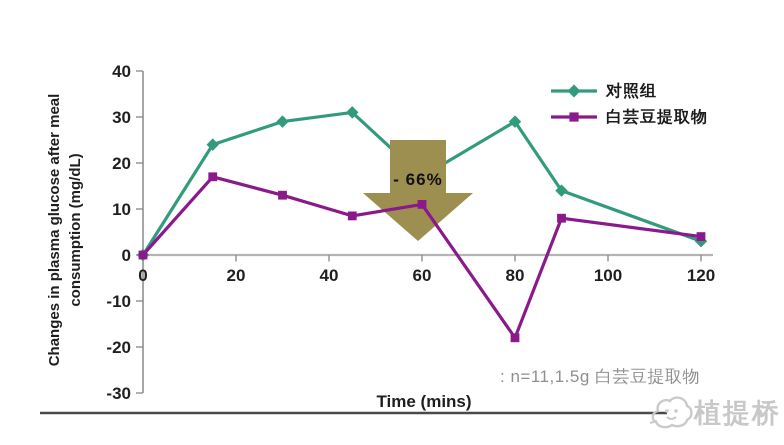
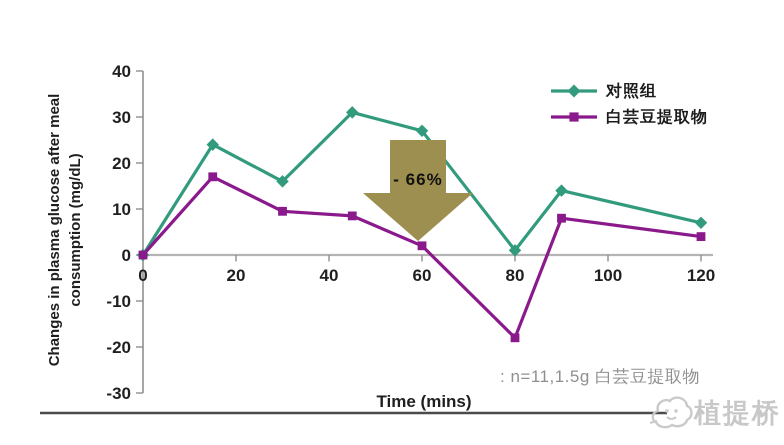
对照组/30: 29 -> 16
白芸豆提取物/30: 13 -> 10
对照组/60: 17 -> 27
白芸豆提取物/60: 11 -> 2
对照组/80: 29 -> 1
对照组/120: 3 -> 7
